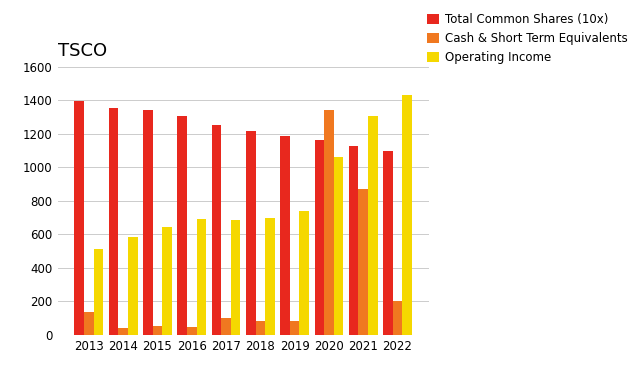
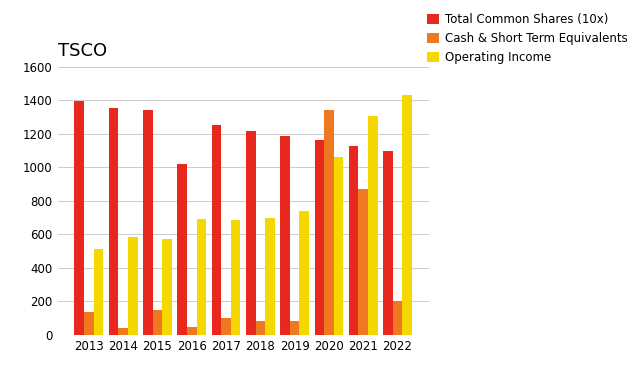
Cash & Short Term Equivalents/2015: 60 -> 150
Operating Income/2015: 640 -> 570
Total Common Shares (10x)/2016: 1300 -> 1020
